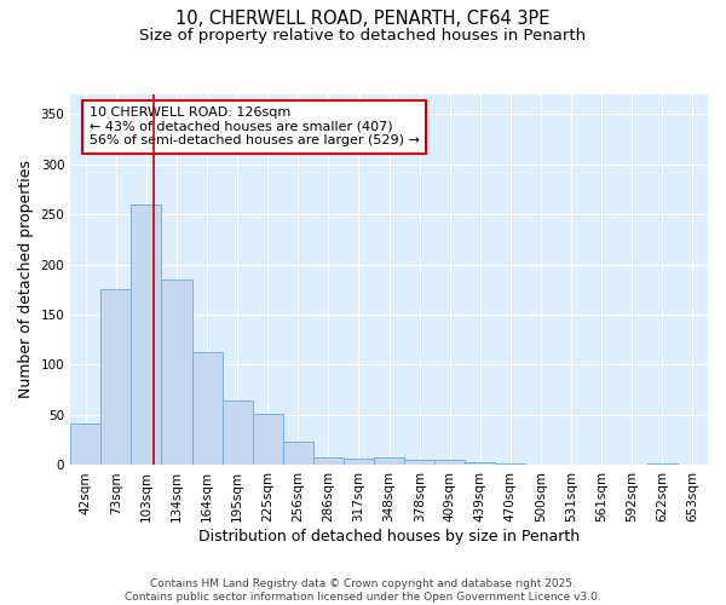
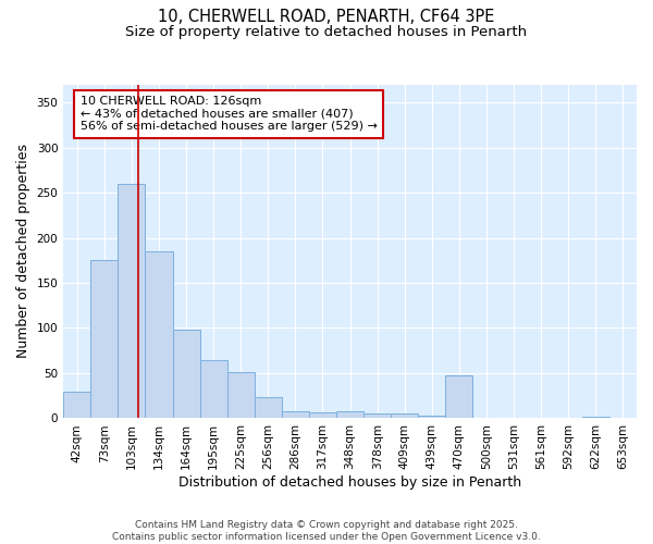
42sqm: 42 -> 30
164sqm: 113 -> 98
470sqm: 2 -> 48
